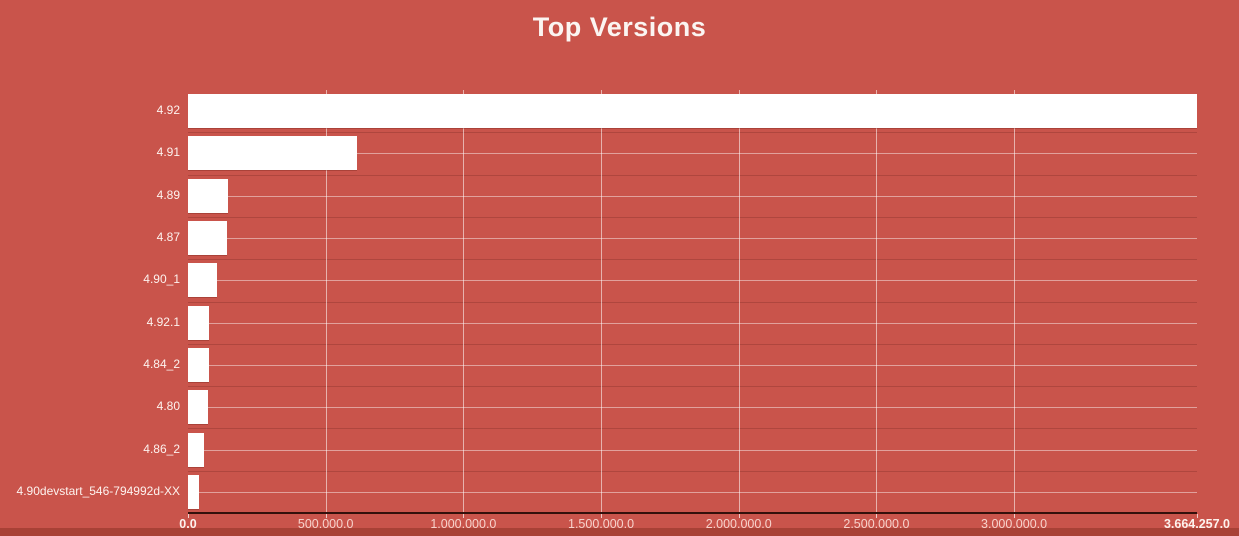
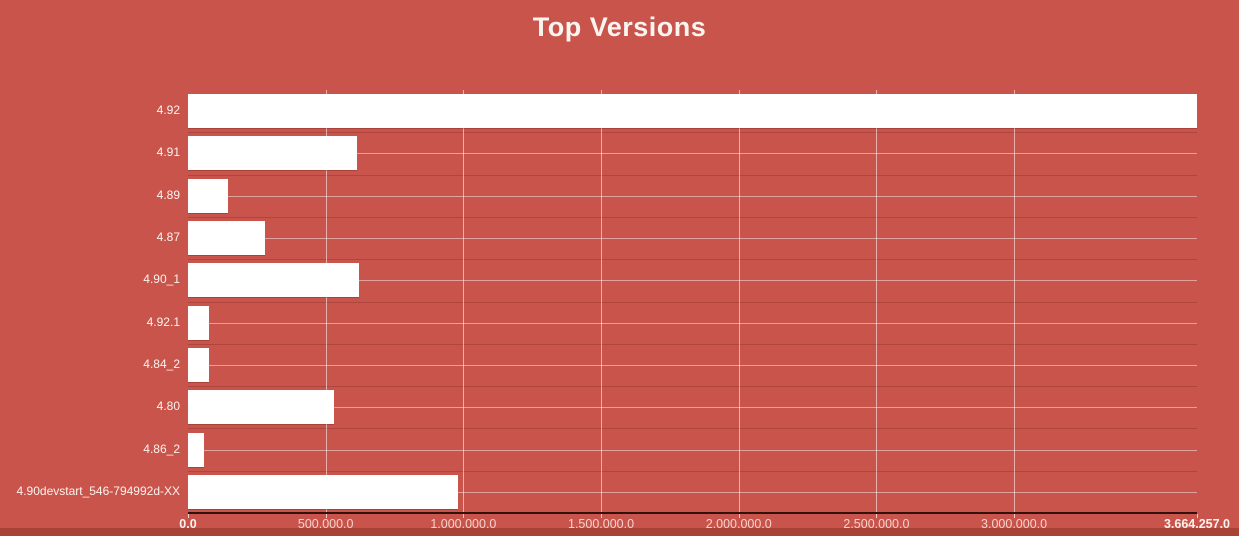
4.87: 140000 -> 280000
4.90_1: 110000 -> 620000
4.80: 70000 -> 530000
4.90devstart_546-794992d-XX: 40000 -> 980000
